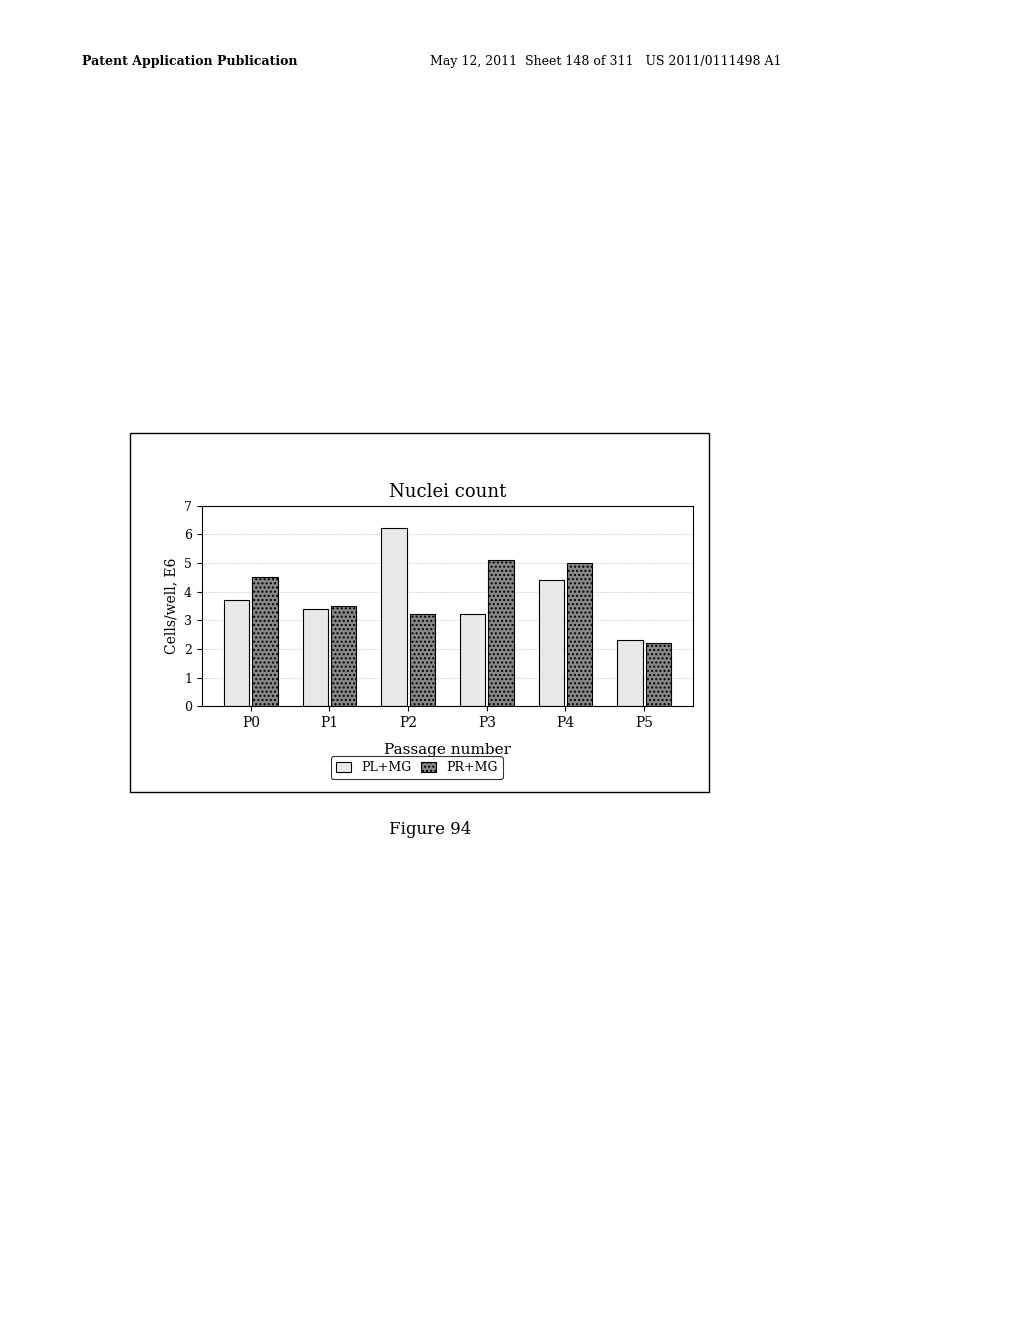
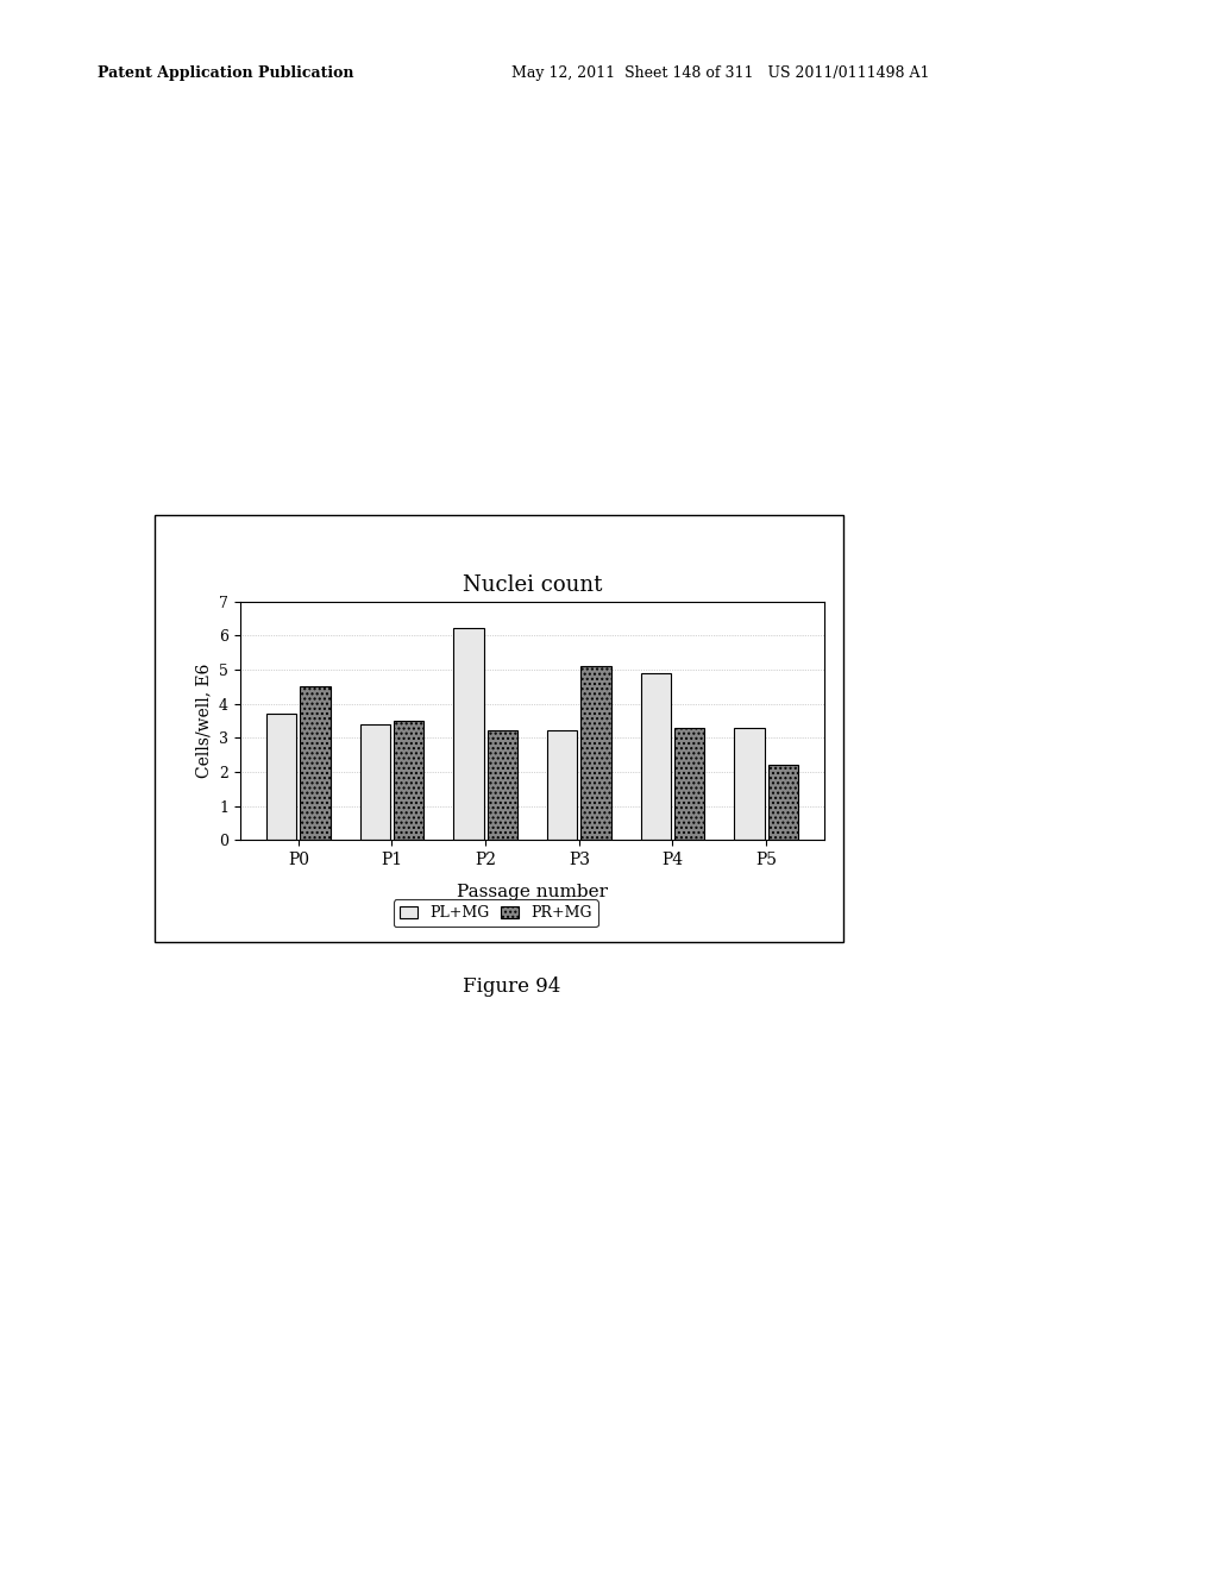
PL+MG/P4: 4.4 -> 4.9
PR+MG/P4: 5.0 -> 3.3
PL+MG/P5: 2.3 -> 3.3
